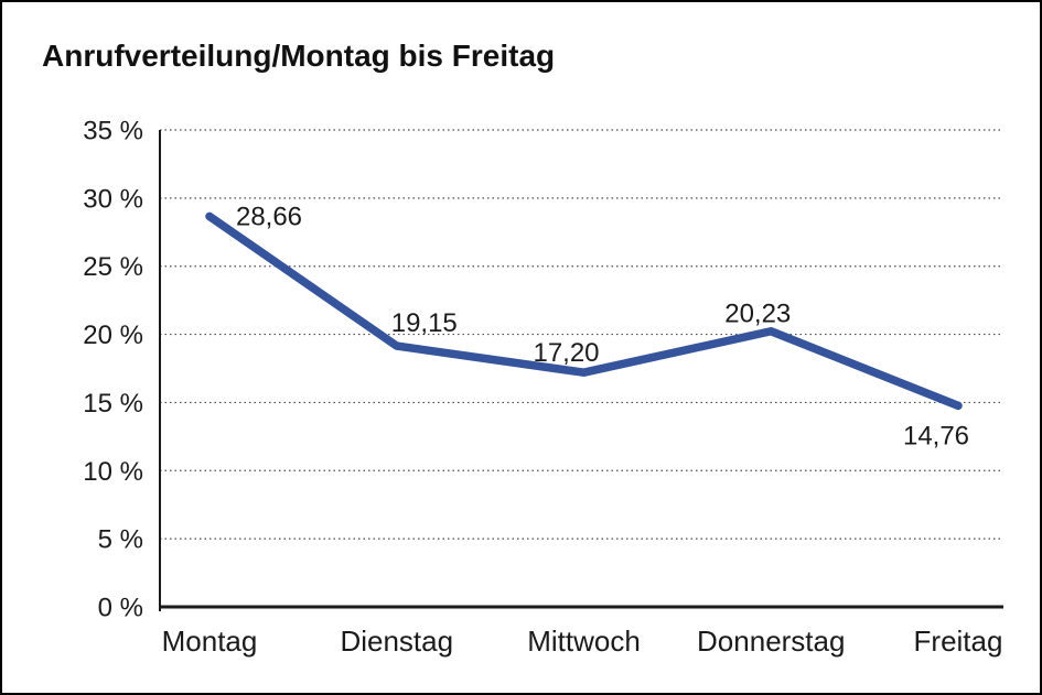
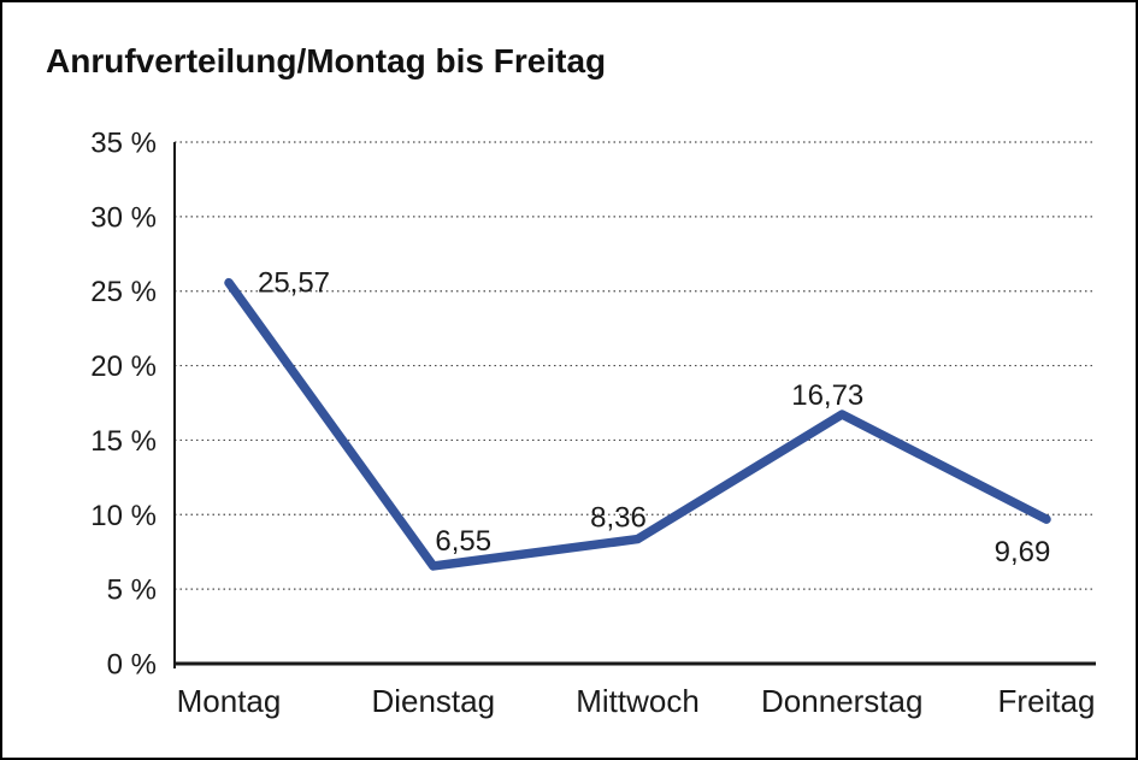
Montag: 28,66 -> 25,57
Dienstag: 19,15 -> 6,55
Mittwoch: 17,20 -> 8,36
Donnerstag: 20,23 -> 16,73
Freitag: 14,76 -> 9,69
